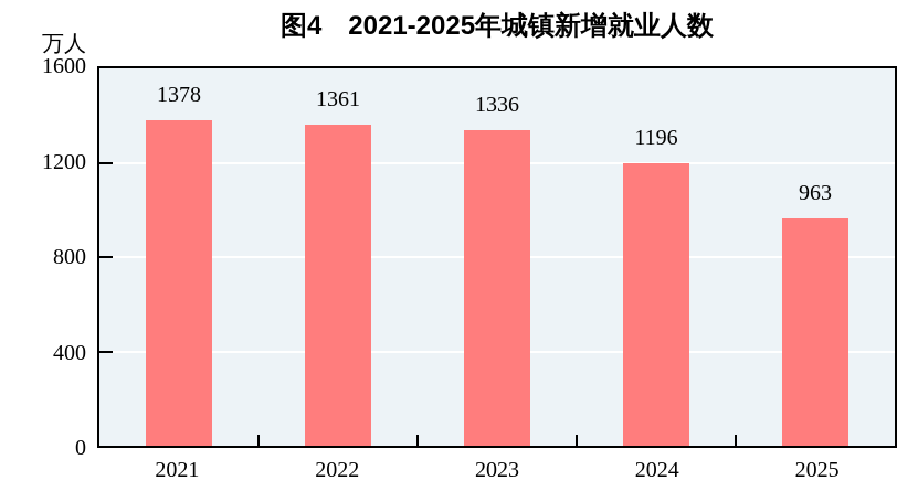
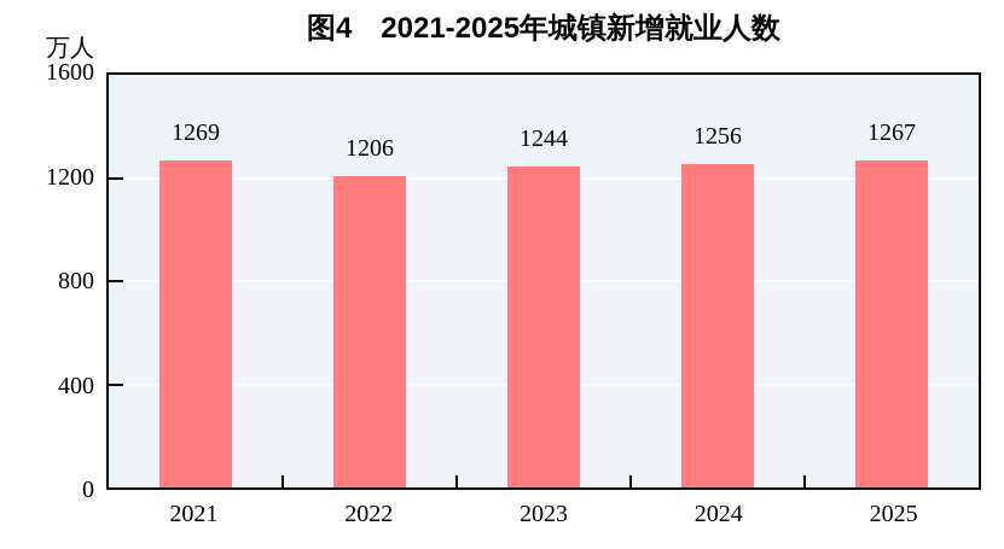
2021: 1378 -> 1269
2022: 1361 -> 1206
2023: 1336 -> 1244
2024: 1196 -> 1256
2025: 963 -> 1267
